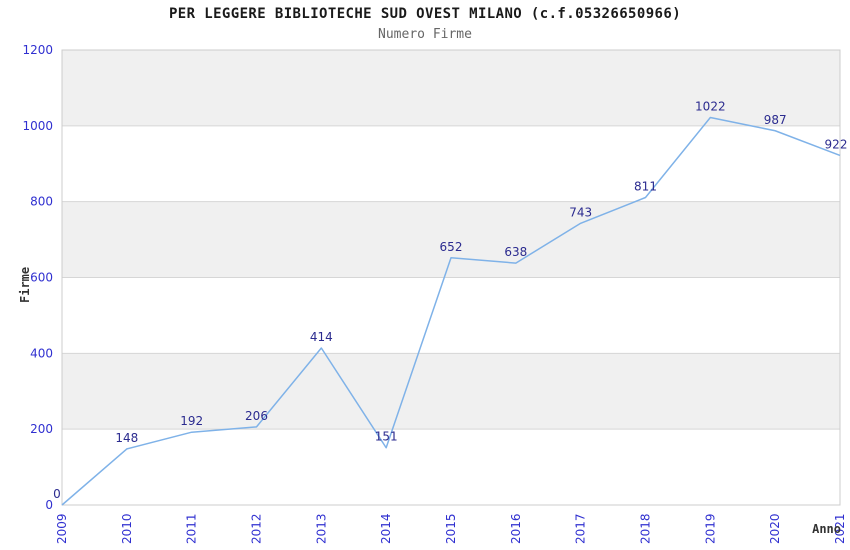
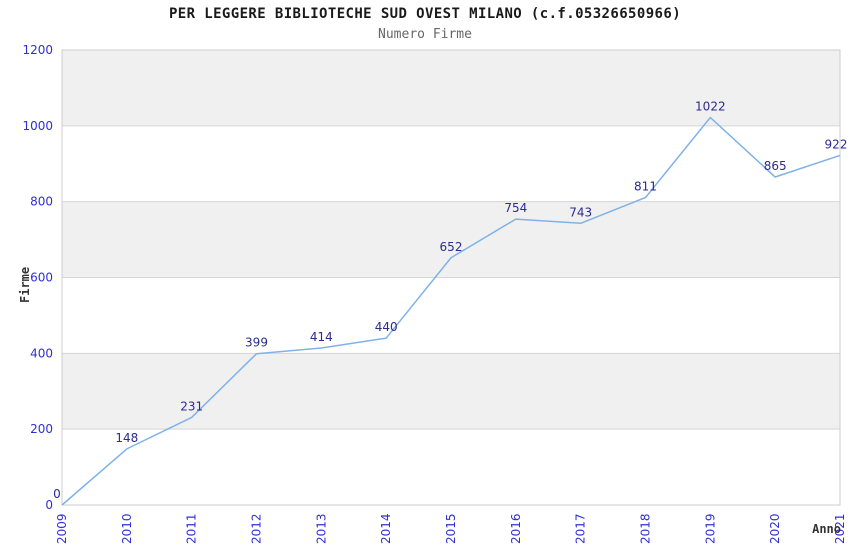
2011: 192 -> 231
2012: 206 -> 399
2014: 151 -> 440
2016: 638 -> 754
2020: 987 -> 865
